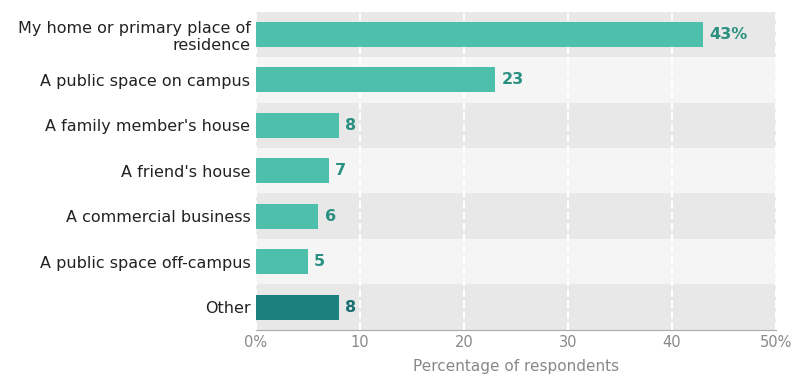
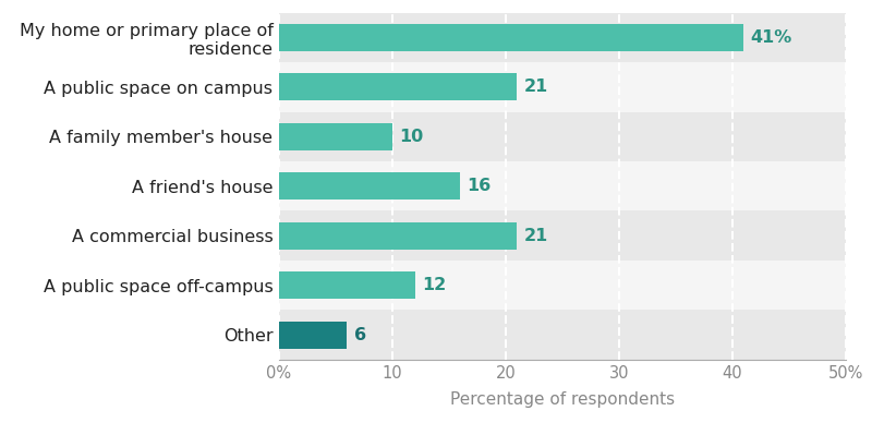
My home or primary place of residence: 43% -> 41%
A public space on campus: 23 -> 21
A family member's house: 8 -> 10
A friend's house: 7 -> 16
A commercial business: 6 -> 21
A public space off-campus: 5 -> 12
Other: 8 -> 6
